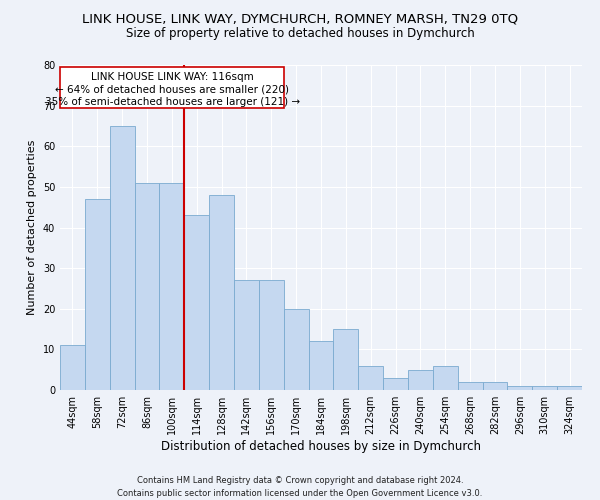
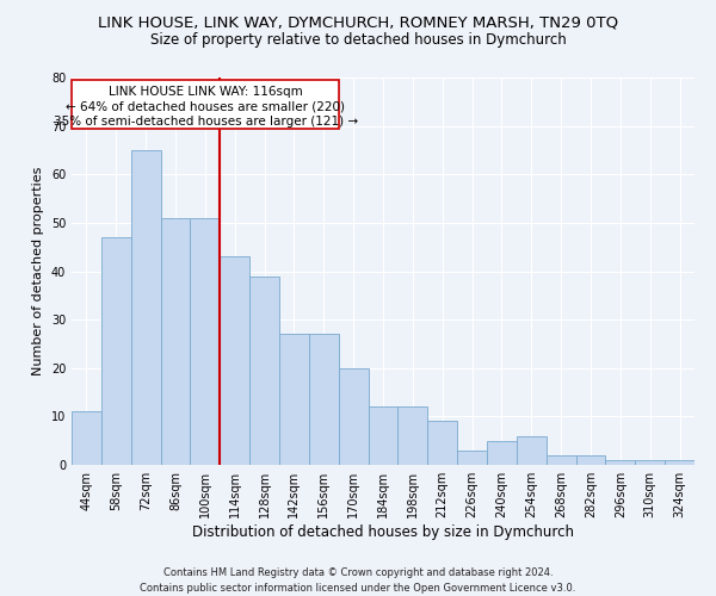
128sqm: 48 -> 39
198sqm: 15 -> 12
212sqm: 6 -> 9
